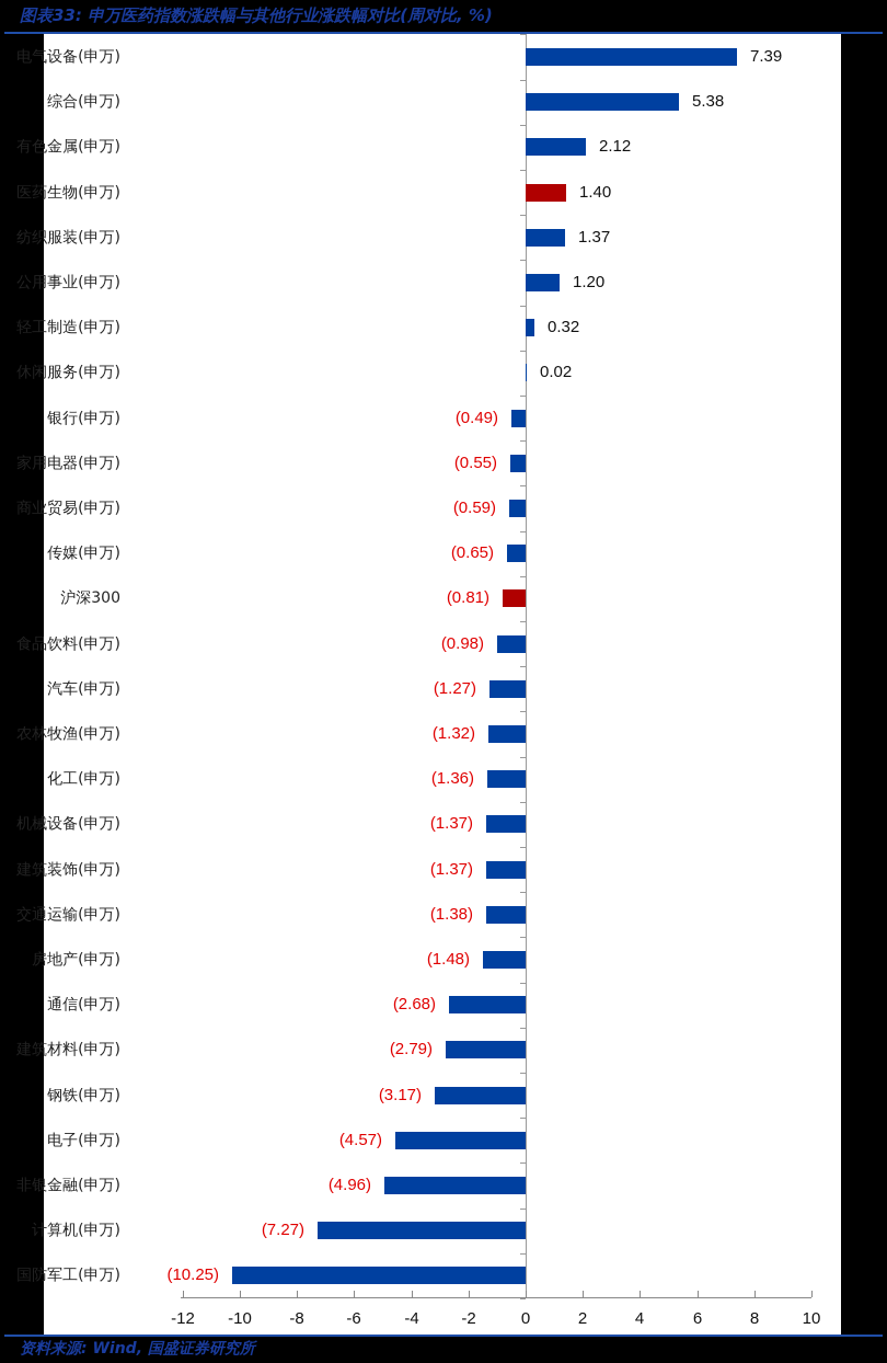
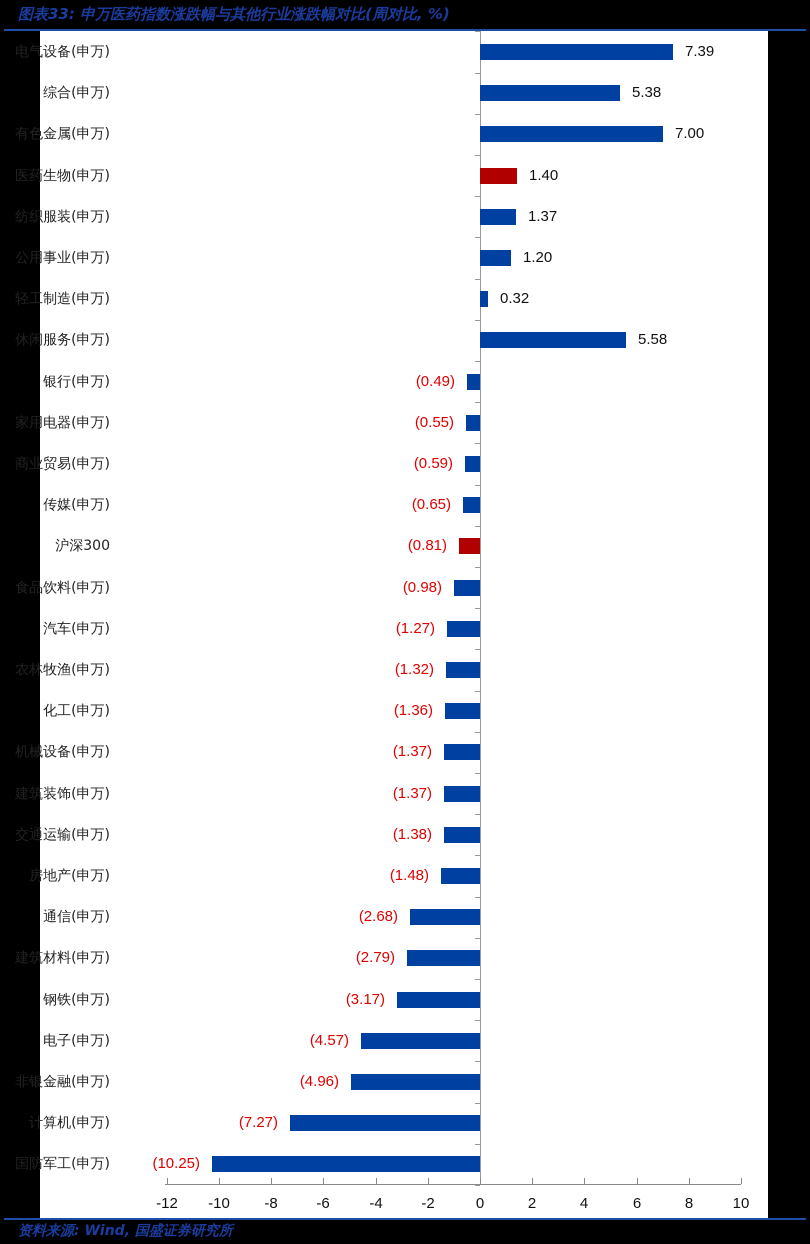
有色金属(申万): 2.12 -> 7.00
休闲服务(申万): 0.02 -> 5.58
